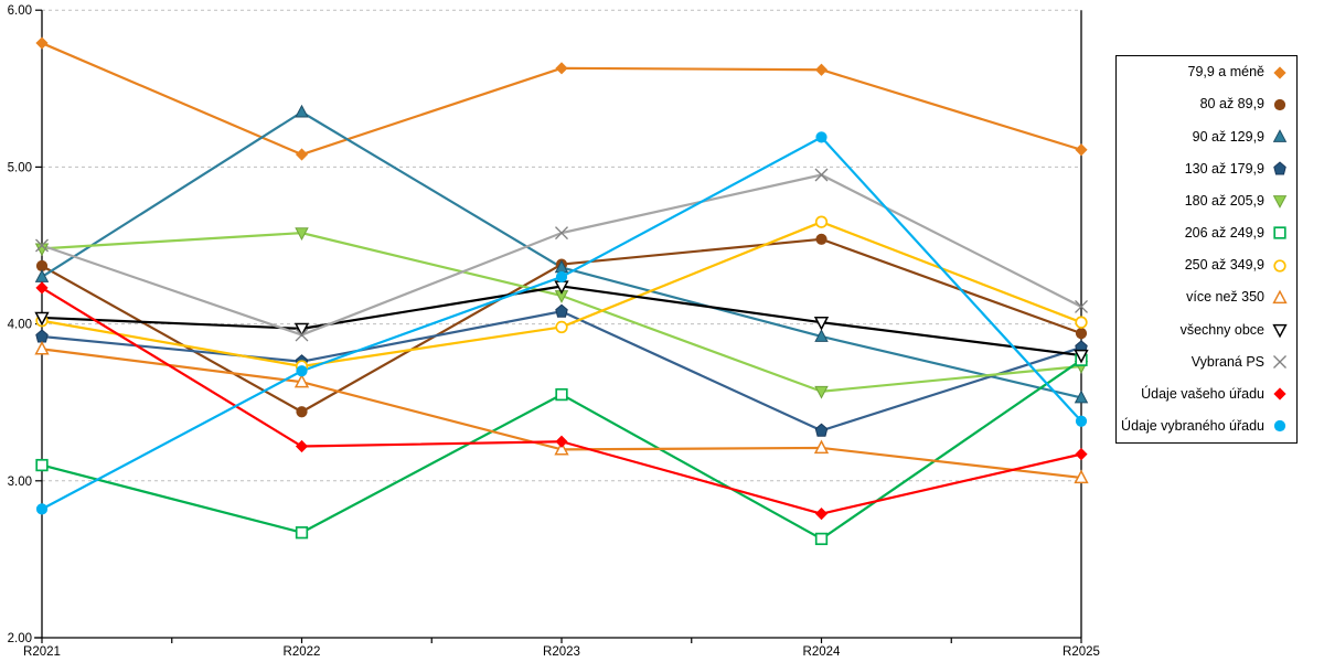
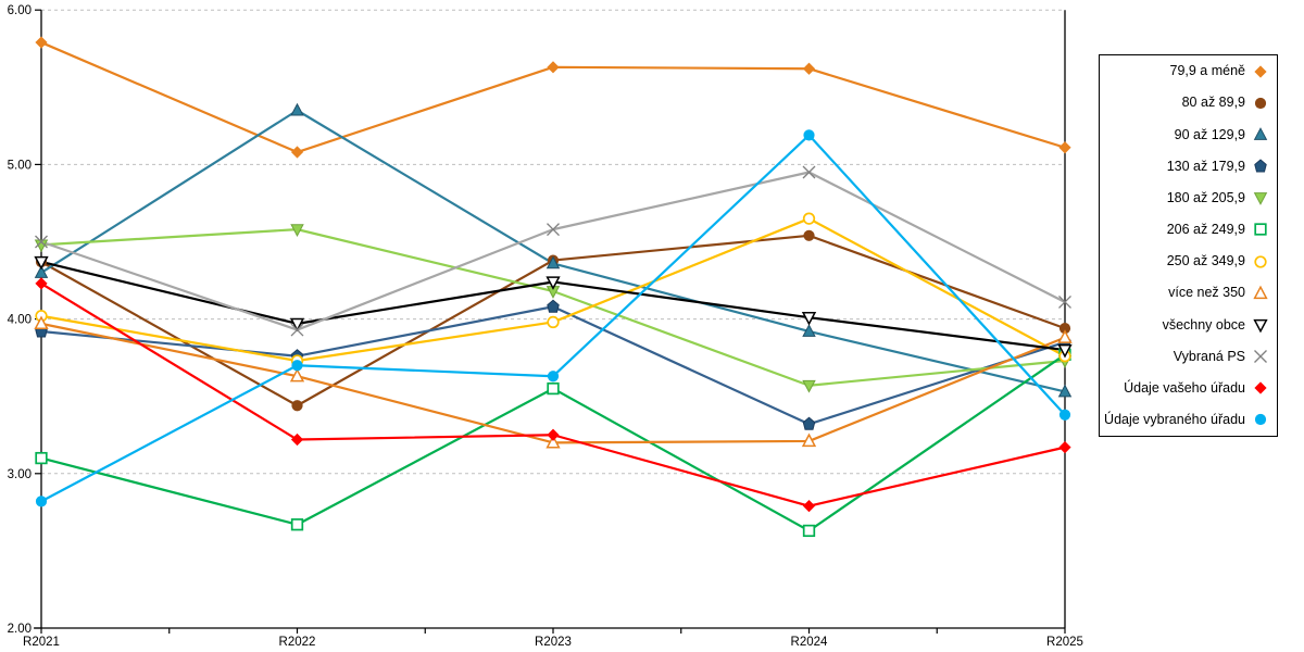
více než 350/R2021: 3.84 -> 3.97
všechny obce/R2021: 4.04 -> 4.37
Údaje vybraného úřadu/R2023: 4.30 -> 3.63
250 až 349,9/R2025: 4.01 -> 3.76
více než 350/R2025: 3.02 -> 3.88
